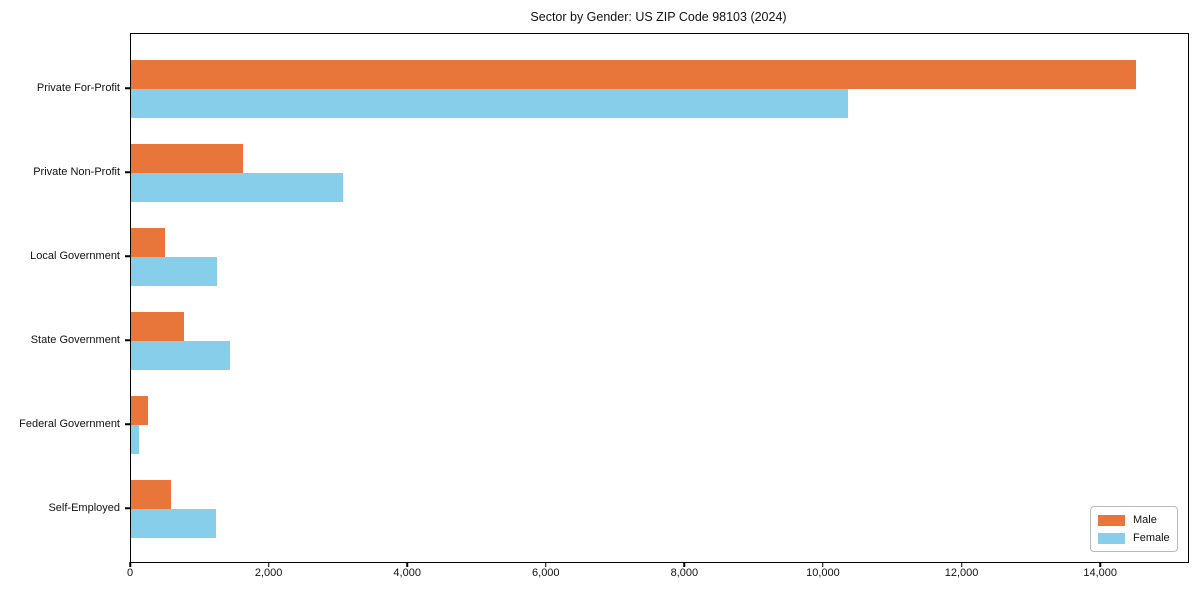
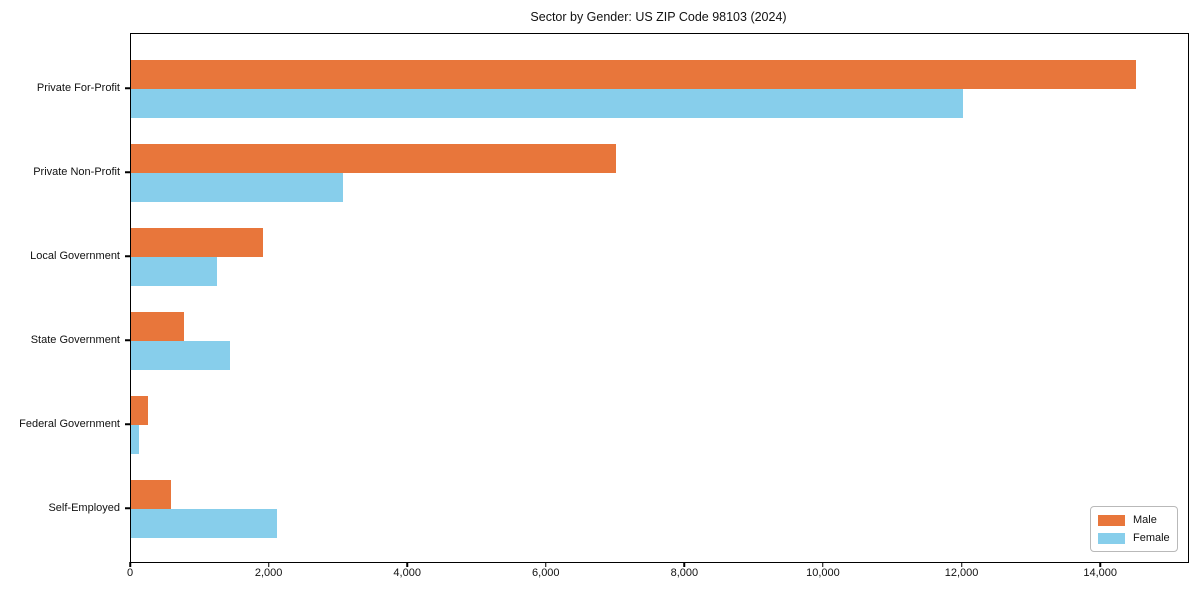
Female/Private For-Profit: 10400 -> 12000
Male/Private Non-Profit: 1600 -> 7000
Male/Local Government: 500 -> 1900
Female/Self-Employed: 1200 -> 2100
